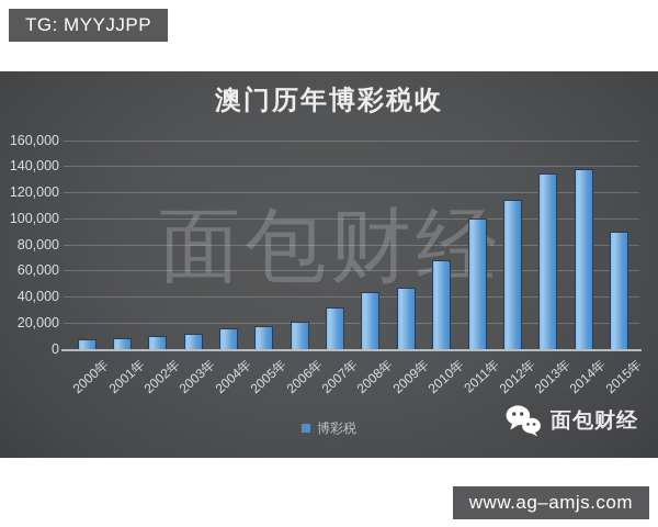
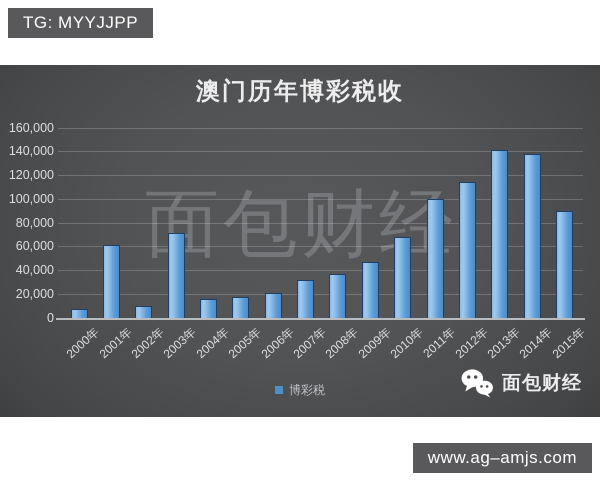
2001年: 8000 -> 61000
2003年: 12000 -> 71000
2008年: 44000 -> 37000
2013年: 134000 -> 141000
